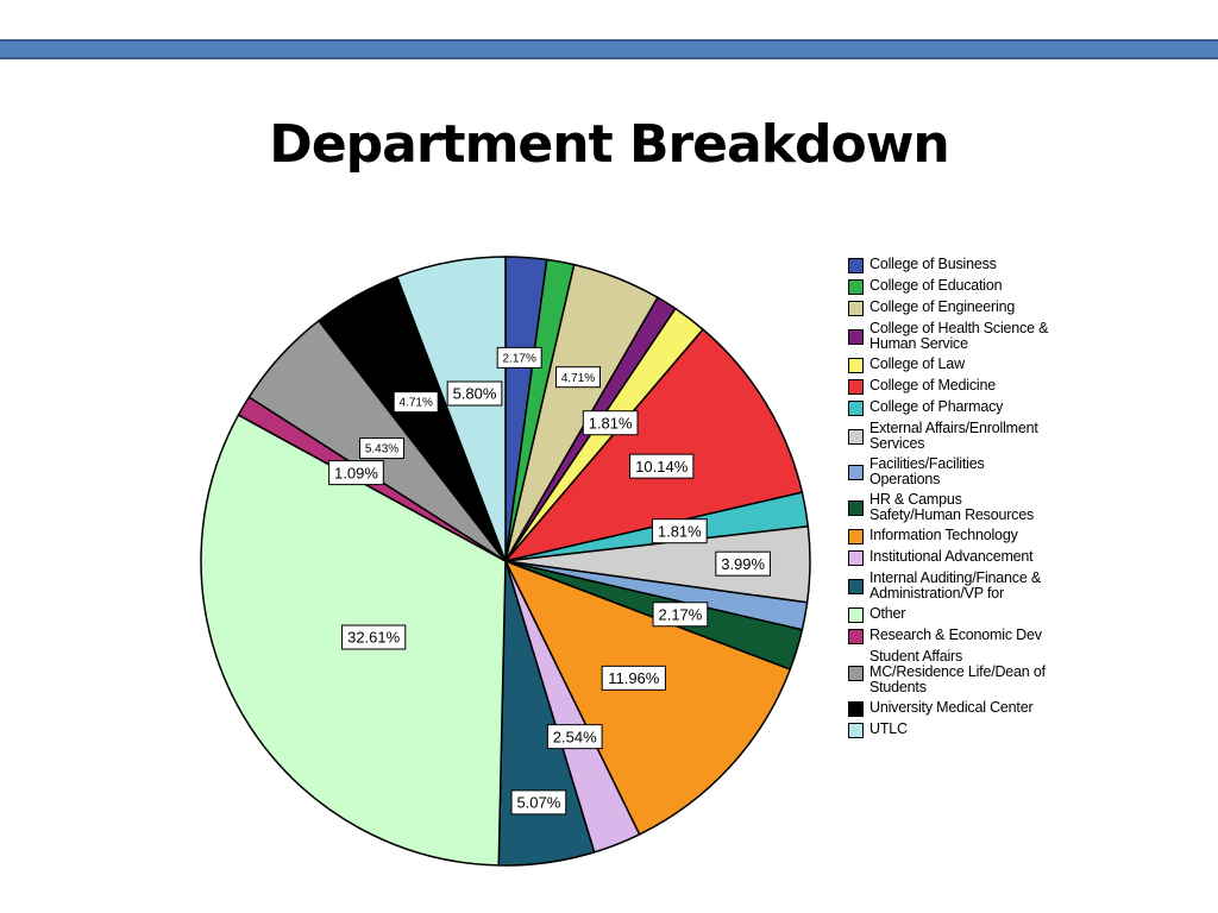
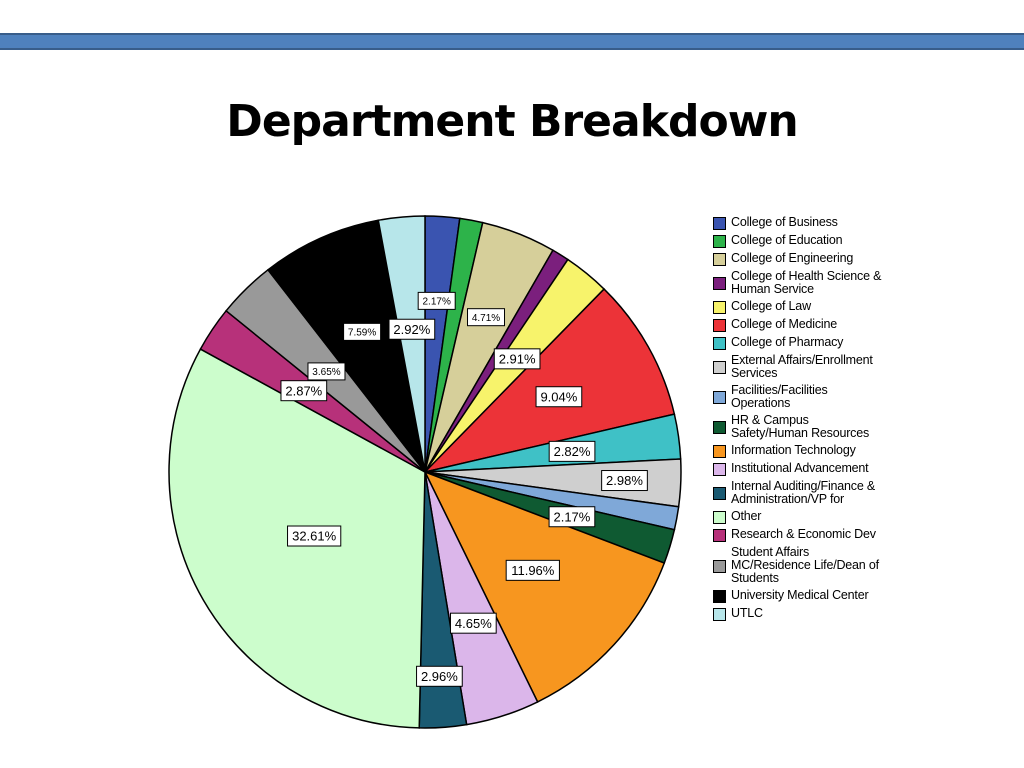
College of Law: 1.81% -> 2.91%
College of Medicine: 10.14% -> 9.04%
College of Pharmacy: 1.81% -> 2.82%
External Affairs/Enrollment Services: 3.99% -> 2.98%
Institutional Advancement: 2.54% -> 4.65%
Internal Auditing/Finance & Administration/VP for: 5.07% -> 2.96%
Research & Economic Dev: 1.09% -> 2.87%
Student Affairs MC/Residence Life/Dean of Students: 5.43% -> 3.65%
University Medical Center: 4.71% -> 7.59%
UTLC: 5.80% -> 2.92%
